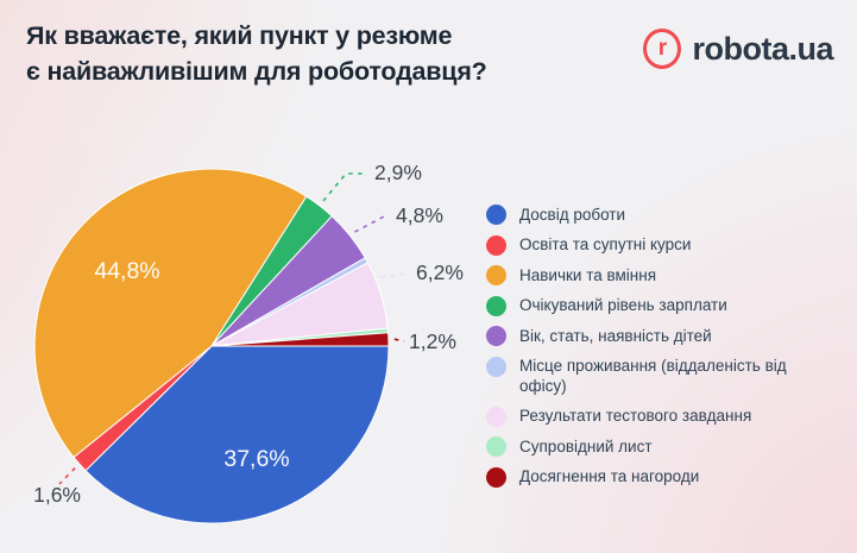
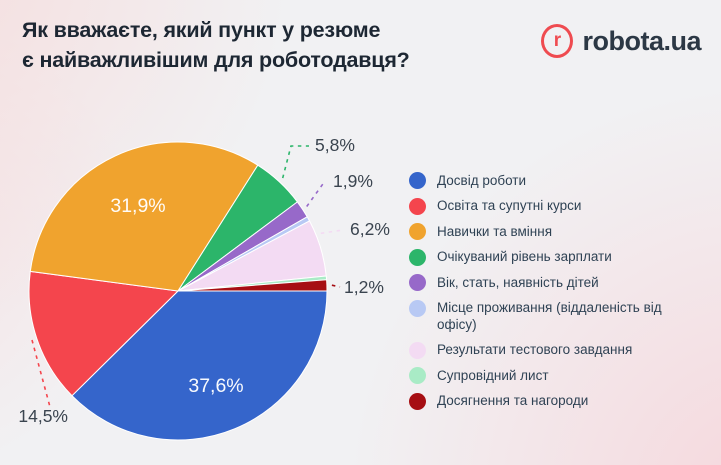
Освіта та супутні курси: 1,6% -> 14,5%
Навички та вміння: 44,8% -> 31,9%
Очікуваний рівень зарплати: 2,9% -> 5,8%
Вік, стать, наявність дітей: 4,8% -> 1,9%
